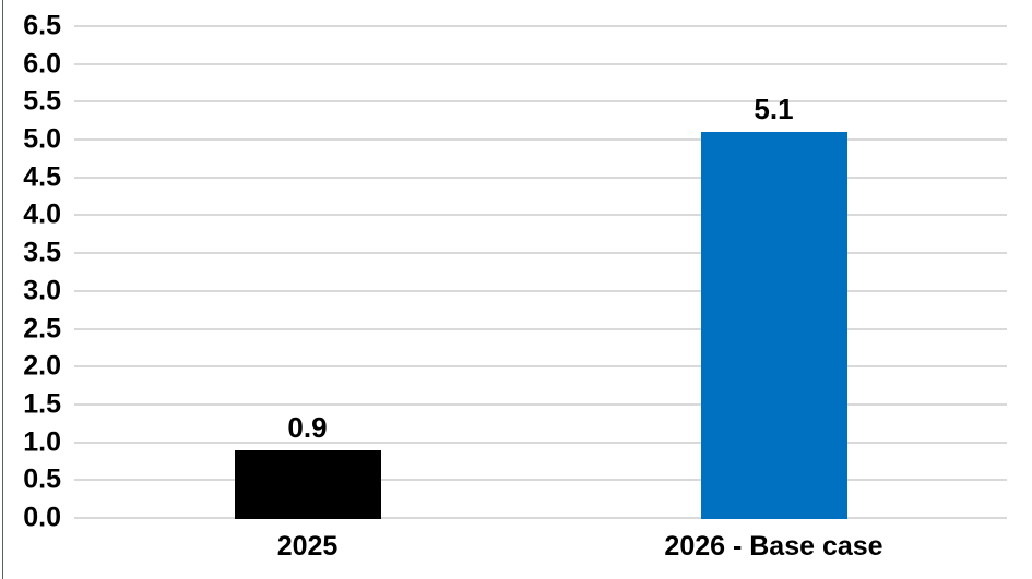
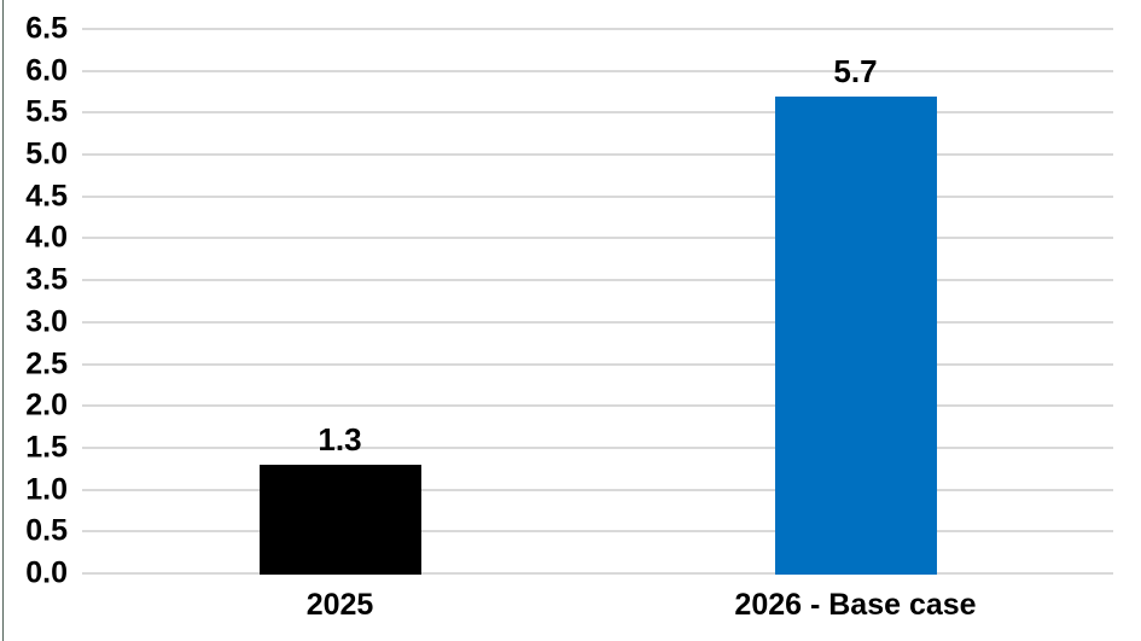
2025: 0.9 -> 1.3
2026 - Base case: 5.1 -> 5.7
